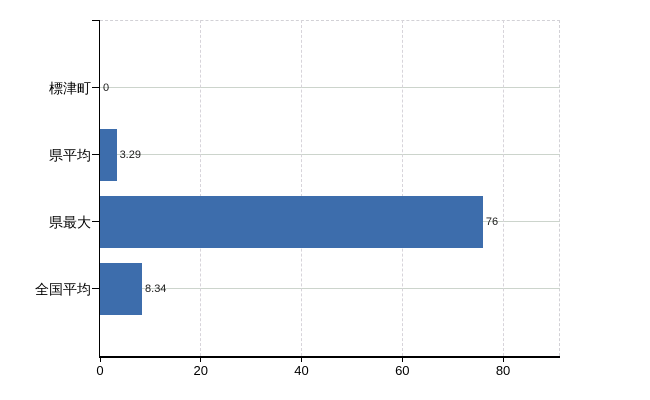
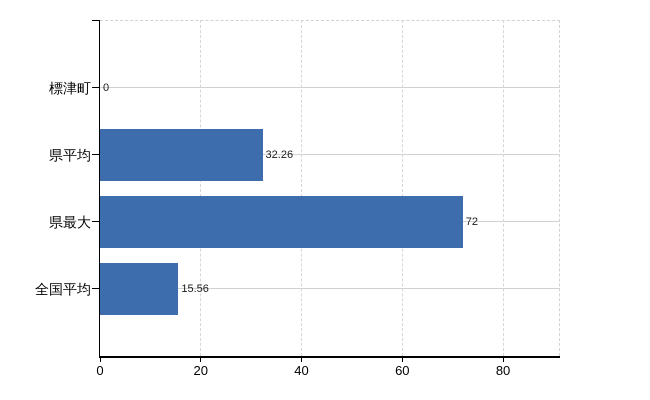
県平均: 3.29 -> 32.26
県最大: 76 -> 72
全国平均: 8.34 -> 15.56
